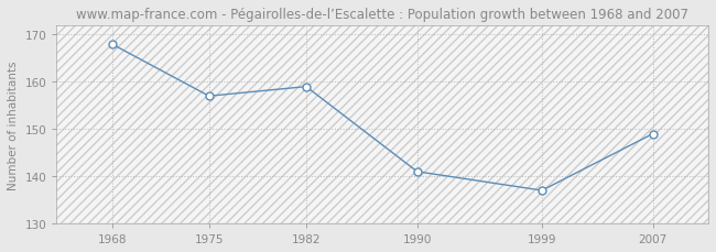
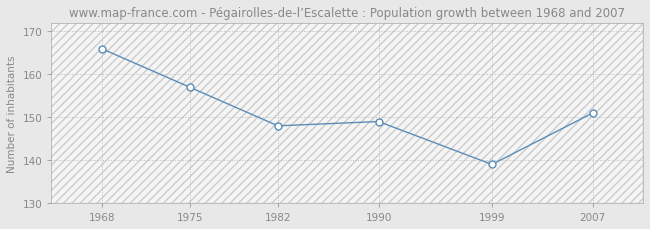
1968: 168 -> 166
1982: 159 -> 148
1990: 141 -> 149
1999: 137 -> 139
2007: 149 -> 151
